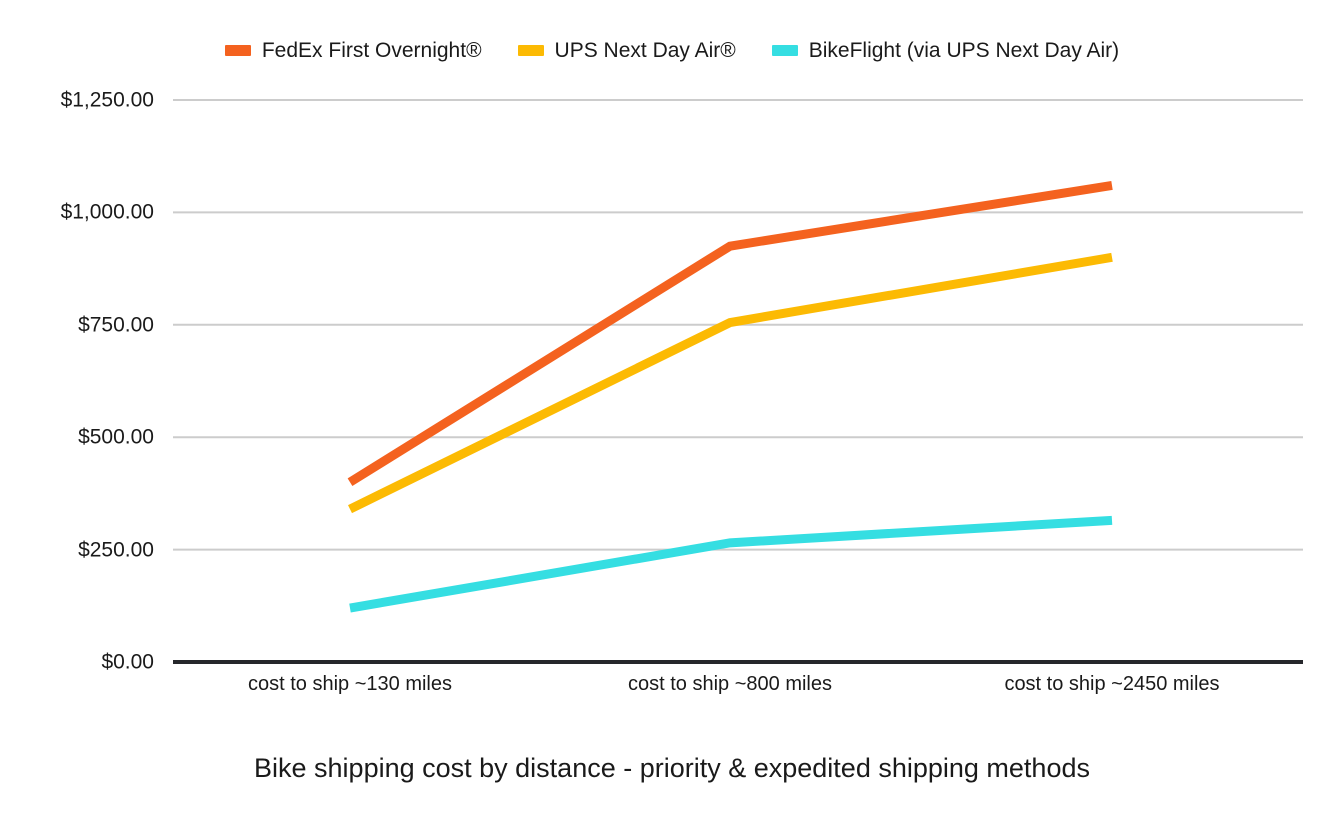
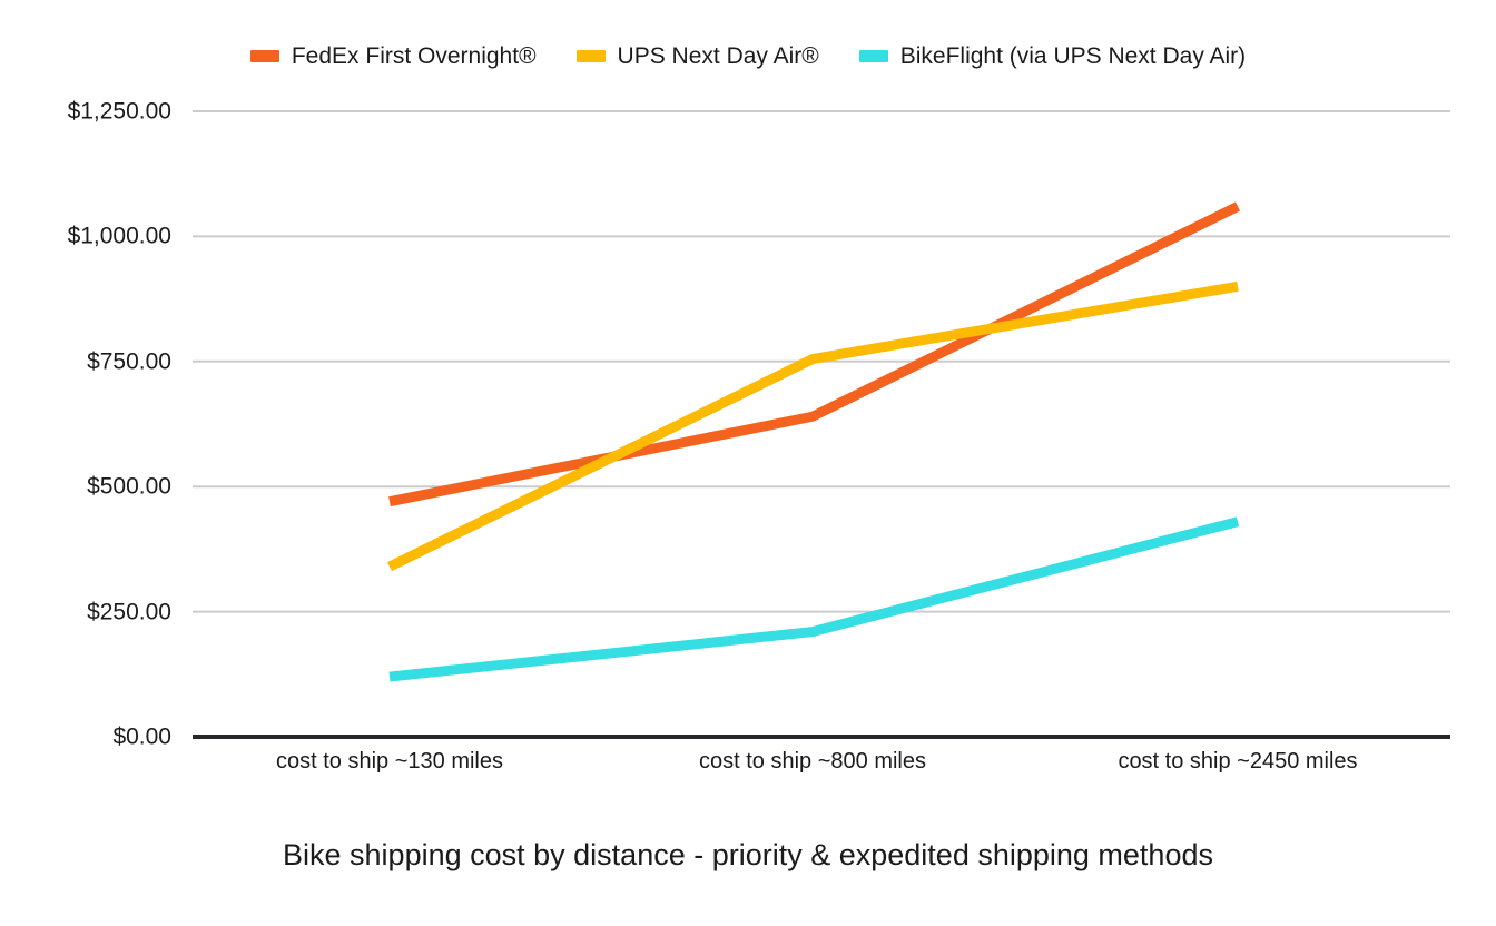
FedEx First Overnight®/cost to ship ~130 miles: $400 -> $470
FedEx First Overnight®/cost to ship ~800 miles: $920 -> $640
BikeFlight (via UPS Next Day Air)/cost to ship ~800 miles: $260 -> $210
BikeFlight (via UPS Next Day Air)/cost to ship ~2450 miles: $320 -> $430
